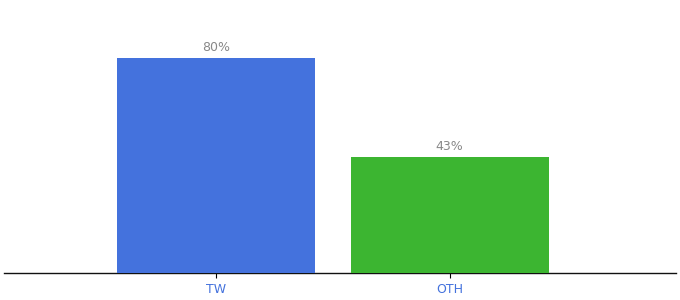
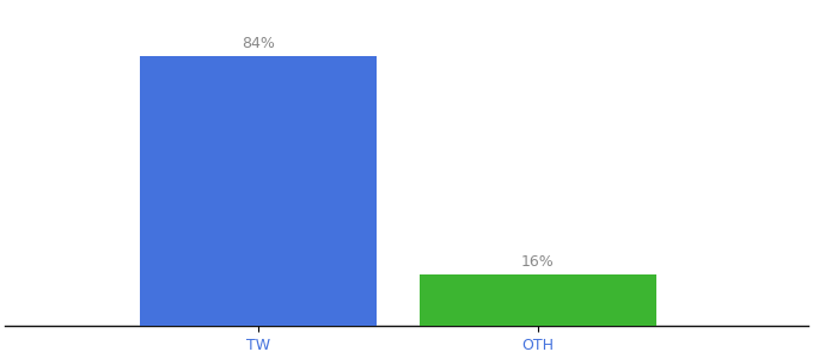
TW: 80% -> 84%
OTH: 43% -> 16%
